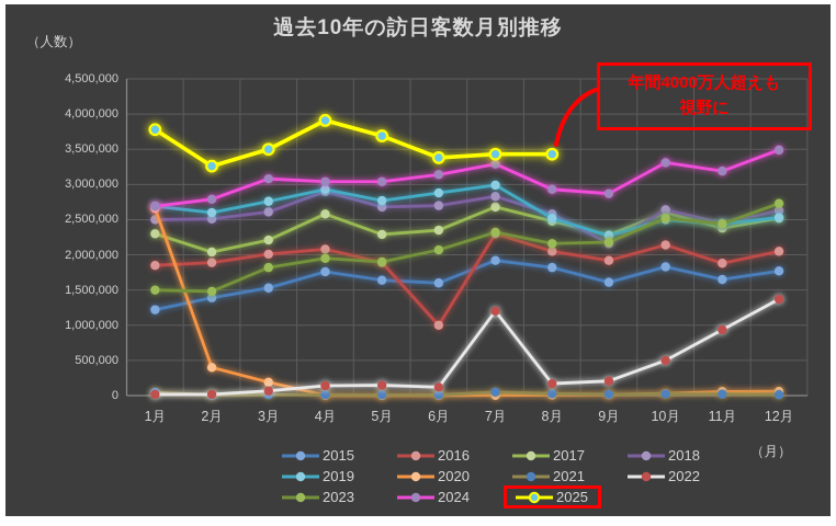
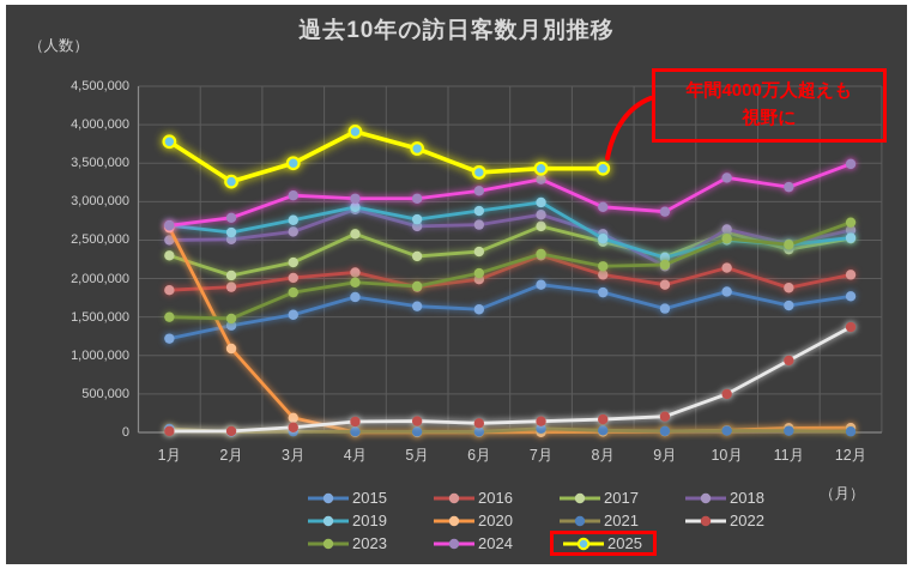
2020/2月: 400000 -> 1100000
2016/6月: 1000000 -> 2000000
2022/7月: 1200000 -> 100000
